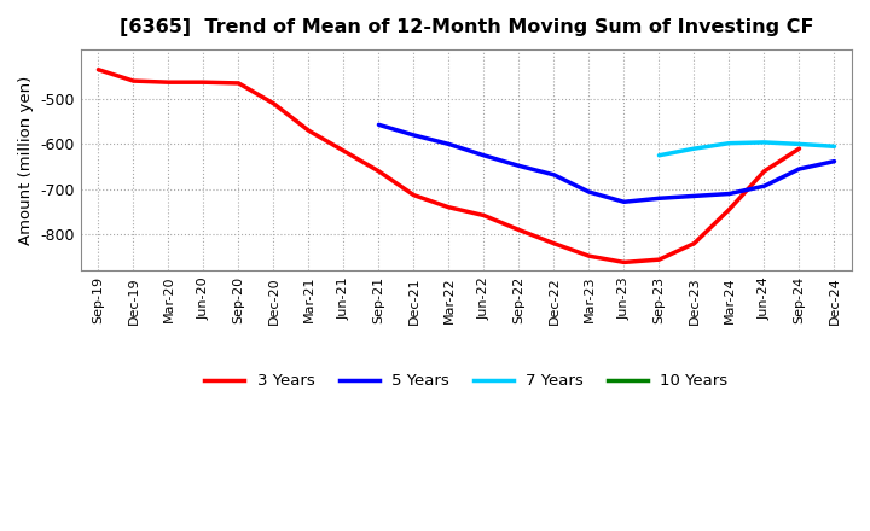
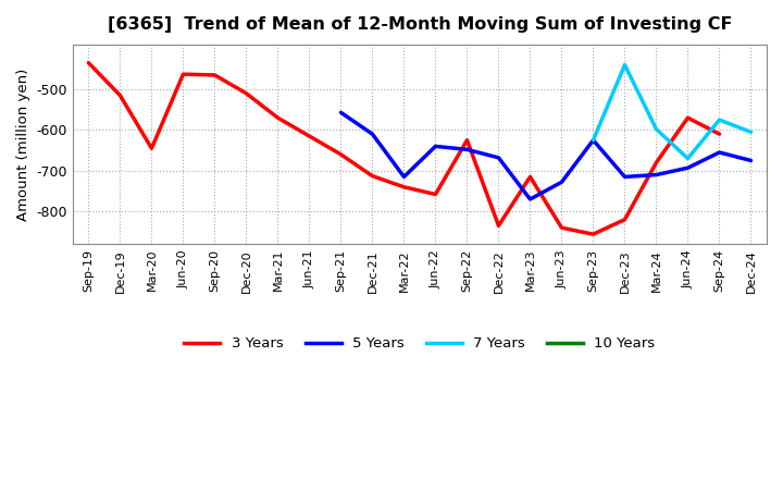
3 Years/Dec-19: -460 -> -515
3 Years/Mar-20: -463 -> -645
5 Years/Dec-21: -580 -> -610
5 Years/Mar-22: -600 -> -715
5 Years/Jun-22: -625 -> -640
3 Years/Sep-22: -790 -> -625
3 Years/Dec-22: -820 -> -835
3 Years/Mar-23: -848 -> -715
5 Years/Mar-23: -706 -> -770
3 Years/Jun-23: -862 -> -840
5 Years/Sep-23: -720 -> -625
7 Years/Dec-23: -610 -> -440
3 Years/Mar-24: -745 -> -680
3 Years/Jun-24: -660 -> -570
7 Years/Jun-24: -596 -> -670
7 Years/Sep-24: -600 -> -575
5 Years/Dec-24: -638 -> -675
